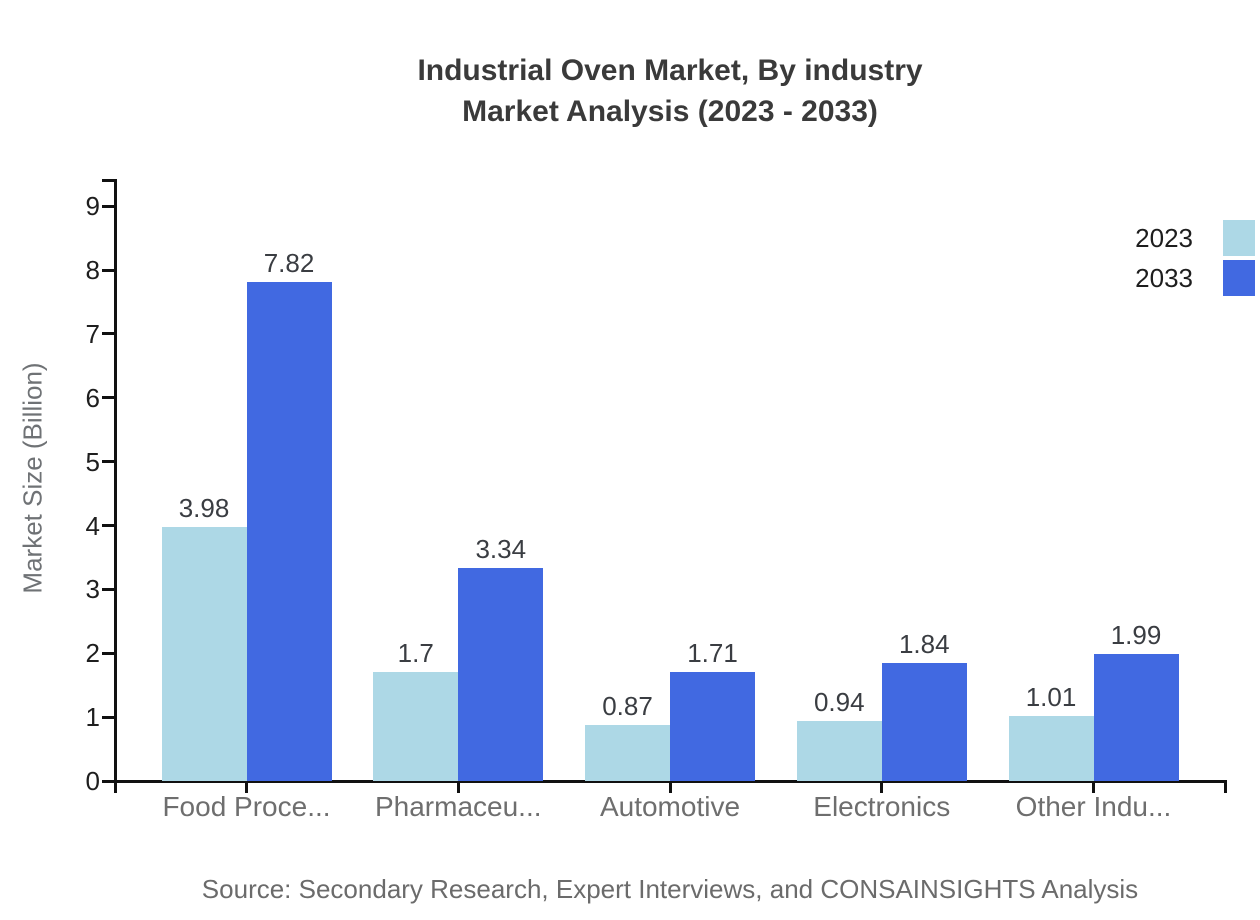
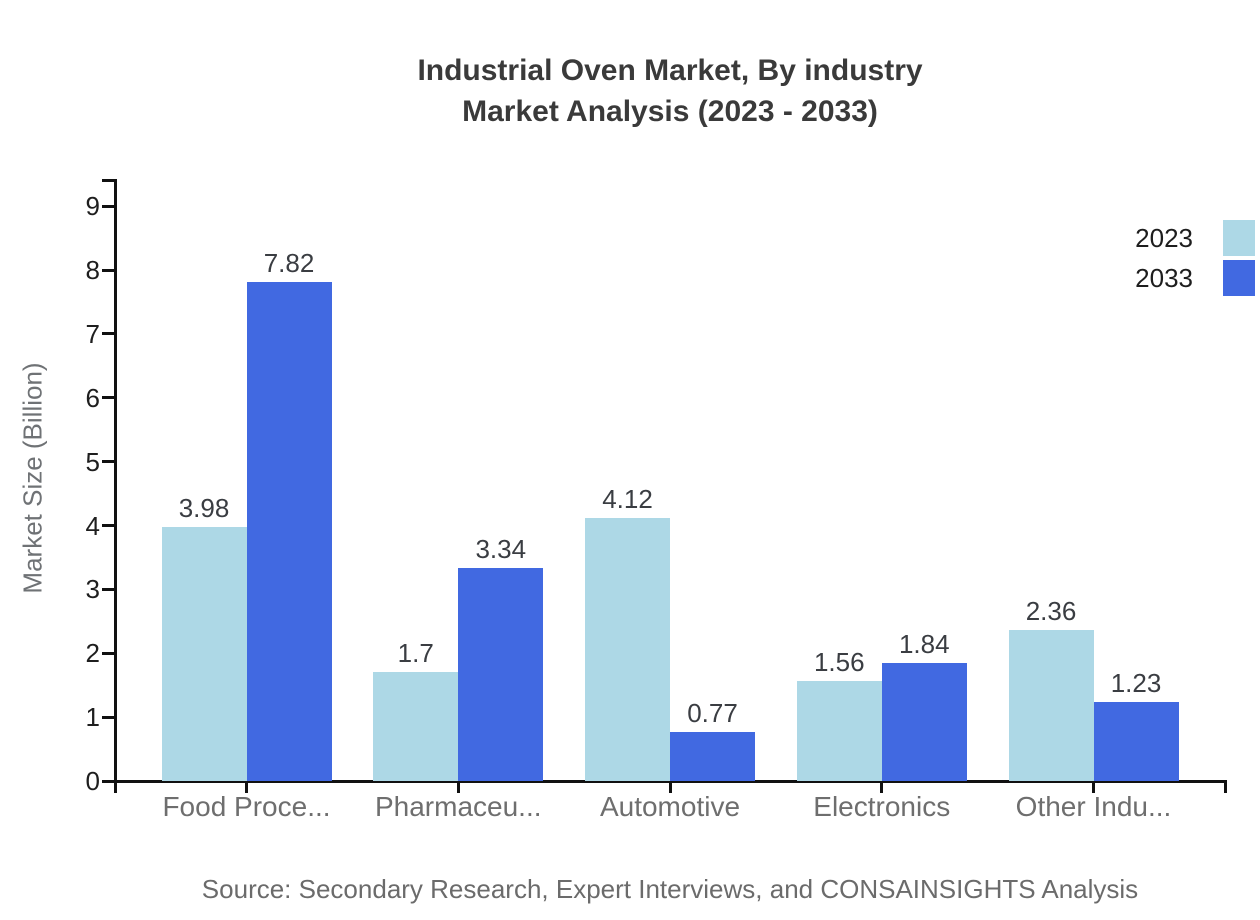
2023/Automotive: 0.87 -> 4.12
2033/Automotive: 1.71 -> 0.77
2023/Electronics: 0.94 -> 1.56
2023/Other Indu...: 1.01 -> 2.36
2033/Other Indu...: 1.99 -> 1.23
